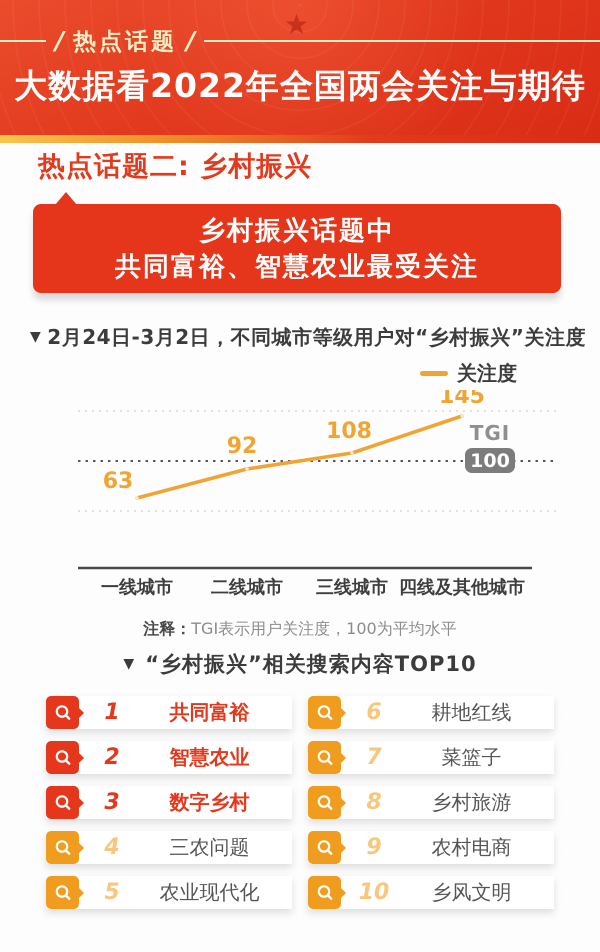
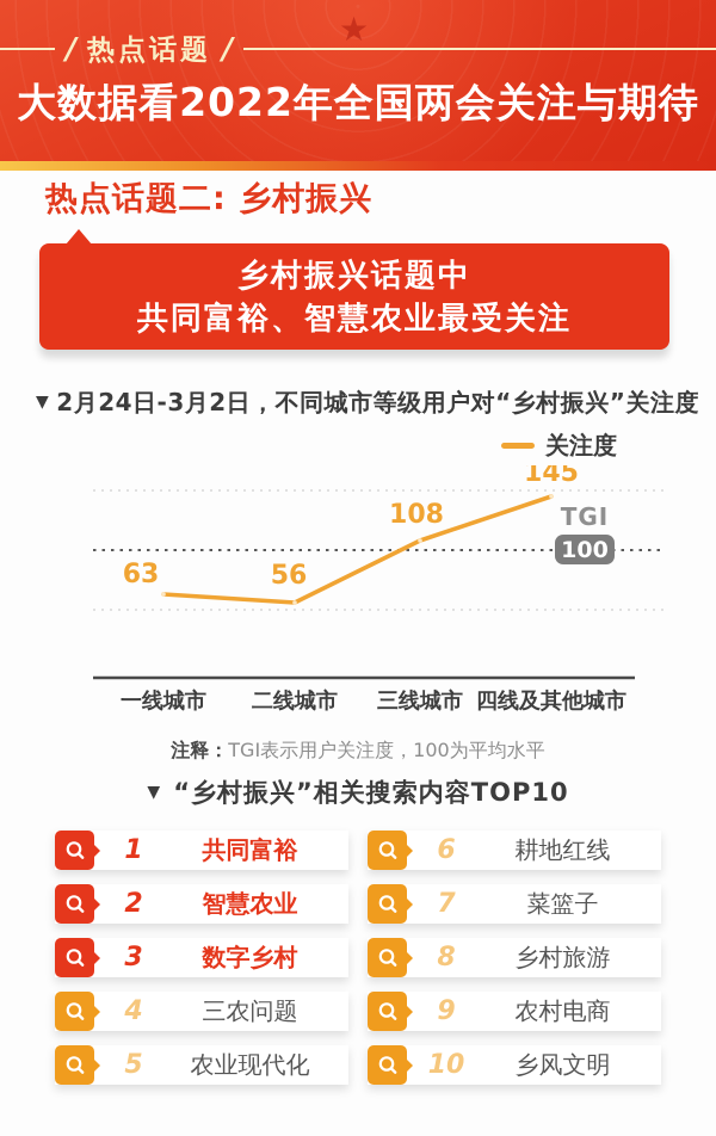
二线城市: 92 -> 56
